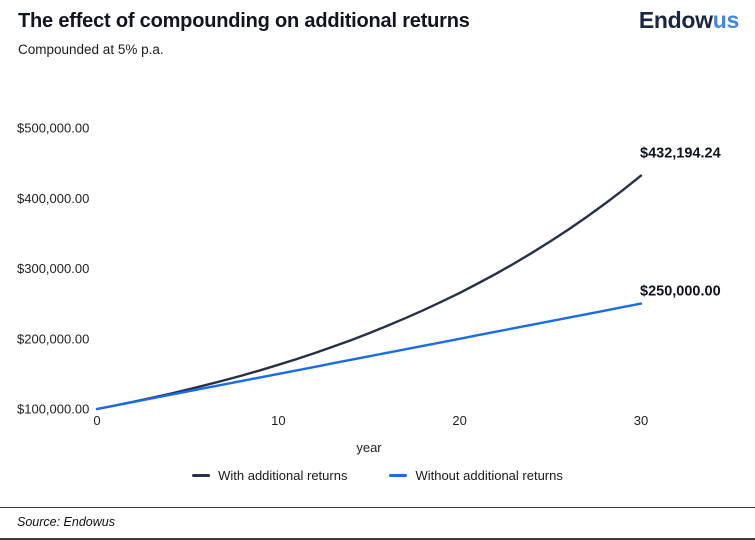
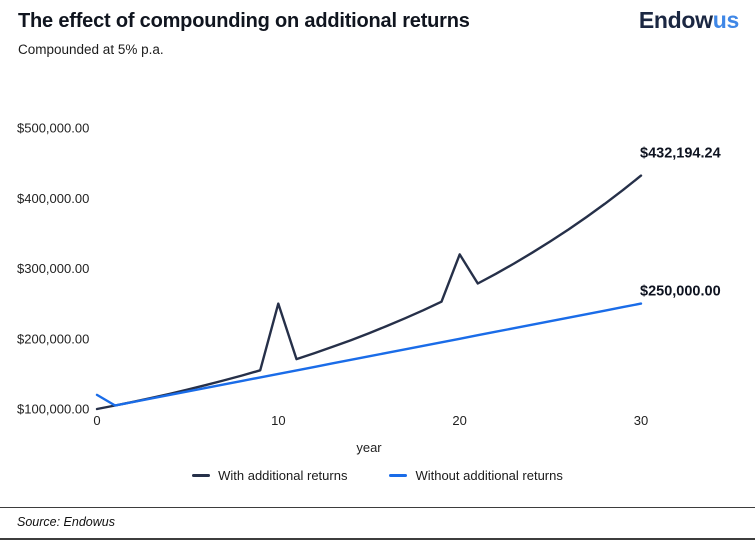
Without additional returns/0: $100000 -> $120000
With additional returns/10: $160000 -> $250000
With additional returns/20: $270000 -> $320000
